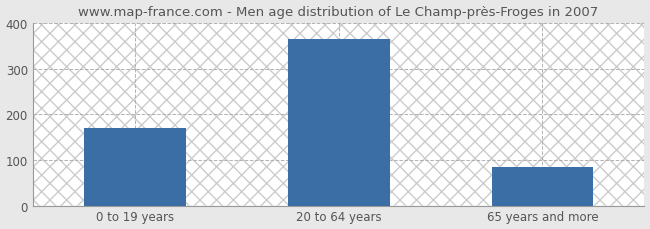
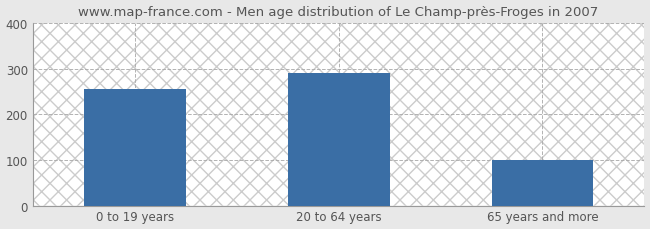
0 to 19 years: 170 -> 255
20 to 64 years: 365 -> 290
65 years and more: 85 -> 100
